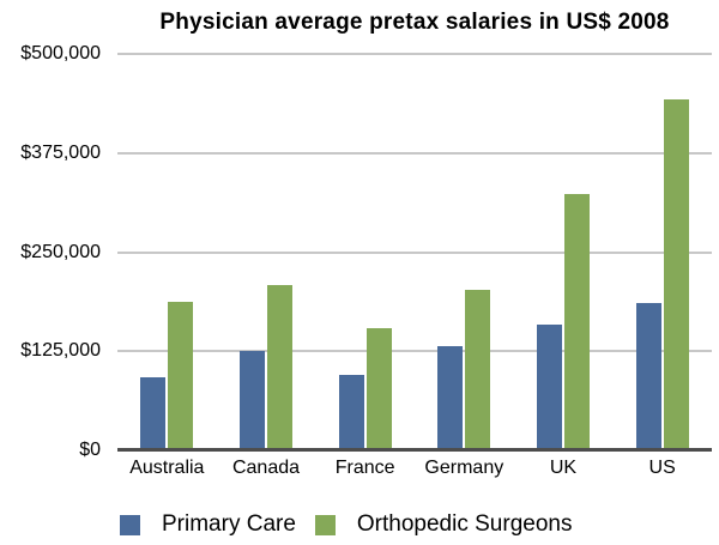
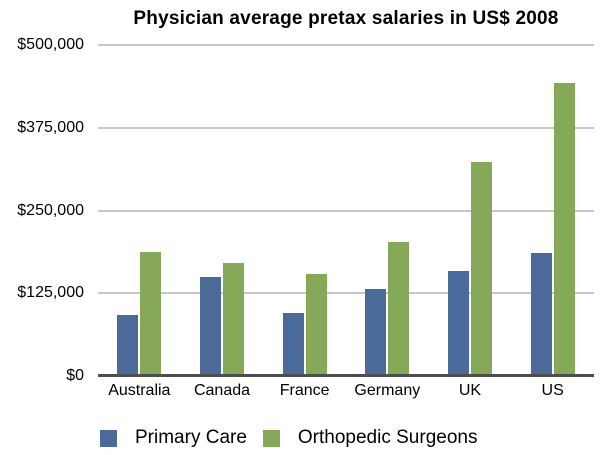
Primary Care/Canada: $120000 -> $150000
Orthopedic Surgeons/Canada: $210000 -> $170000
